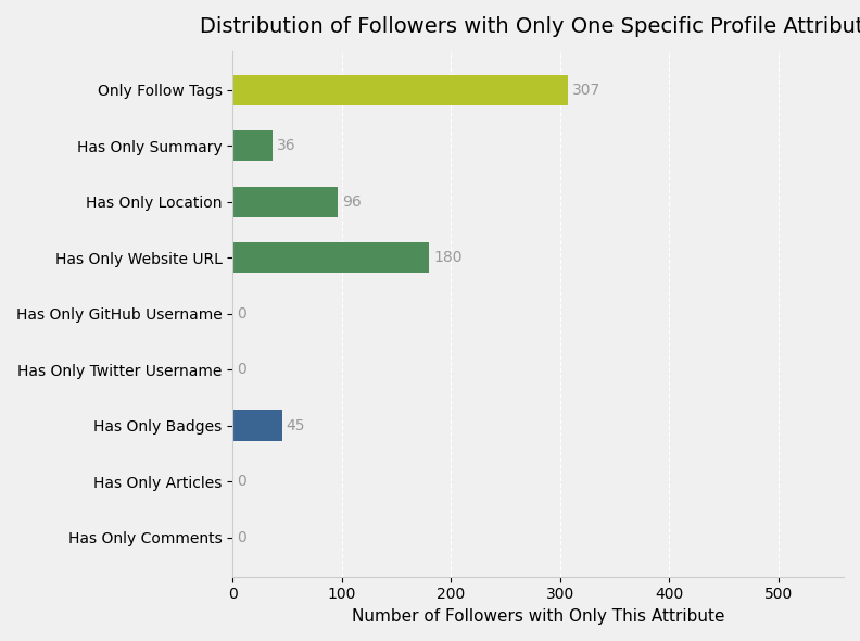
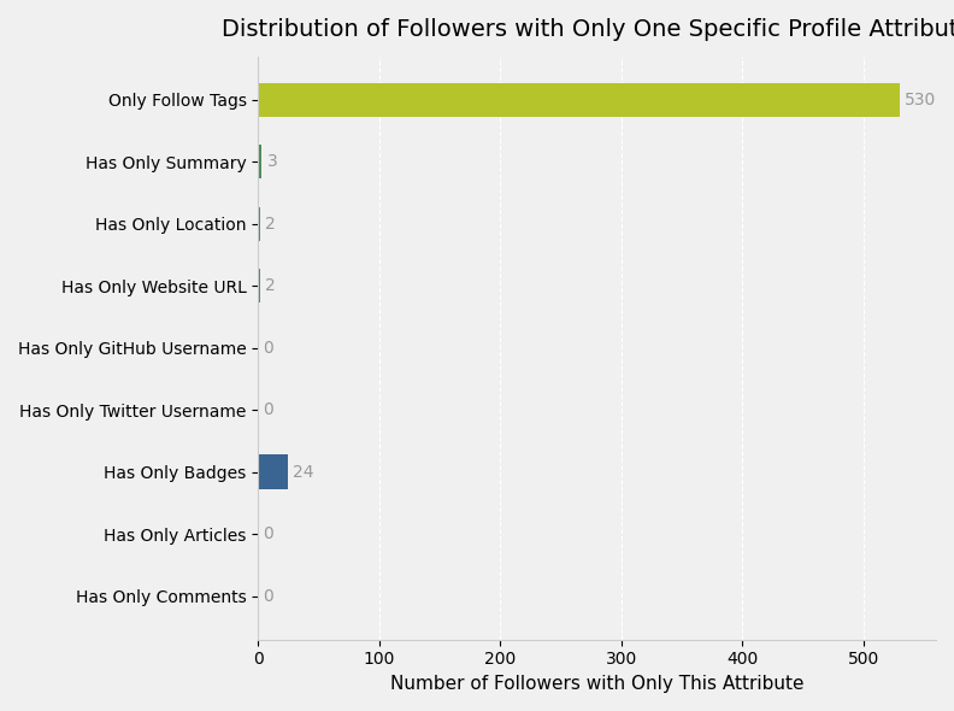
Only Follow Tags: 307 -> 530
Has Only Summary: 36 -> 3
Has Only Location: 96 -> 2
Has Only Website URL: 180 -> 2
Has Only Badges: 45 -> 24
